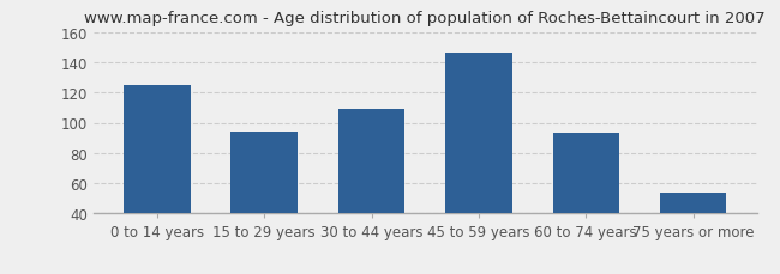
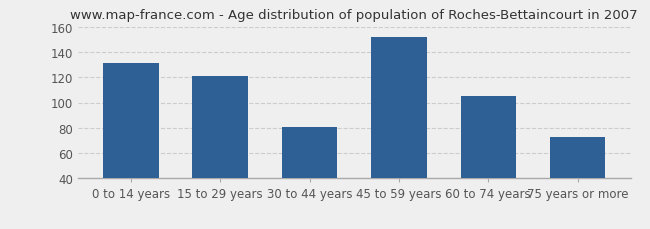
0 to 14 years: 125 -> 131
15 to 29 years: 94 -> 121
30 to 44 years: 109 -> 81
45 to 59 years: 146 -> 152
60 to 74 years: 93 -> 105
75 years or more: 54 -> 73
